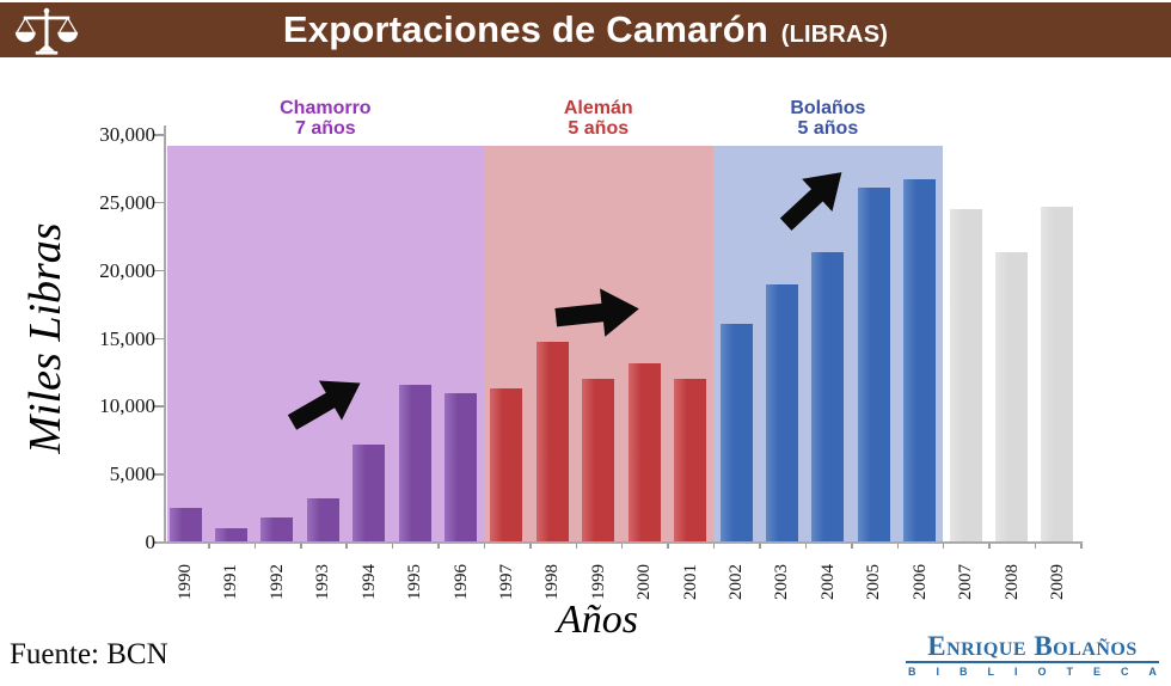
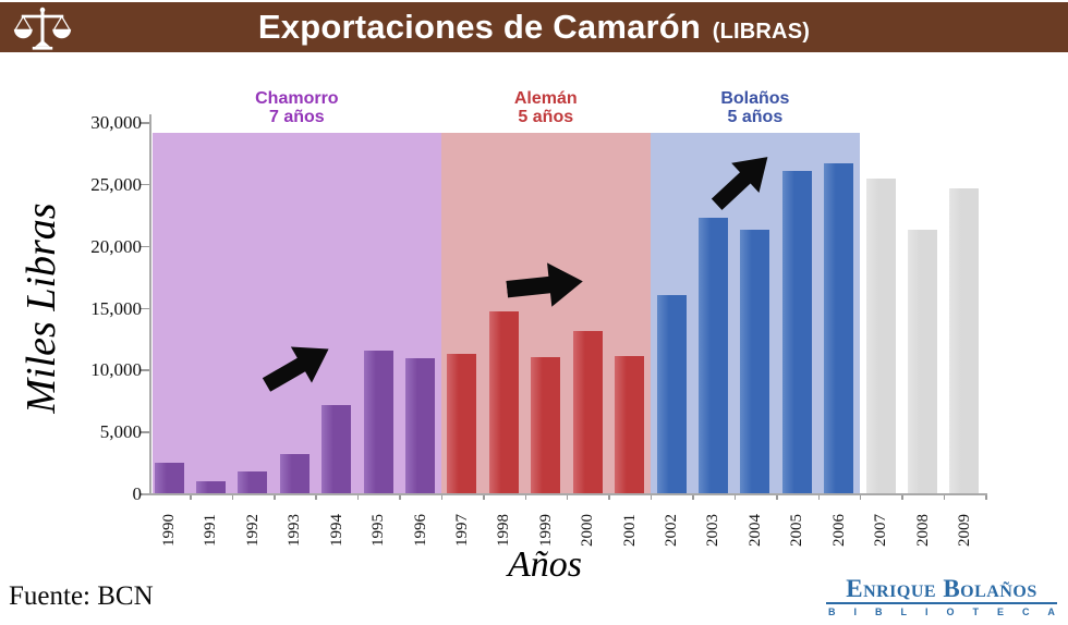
1999: 12000 -> 11000
2001: 12000 -> 11100
2003: 18900 -> 22300
2007: 24500 -> 25400
